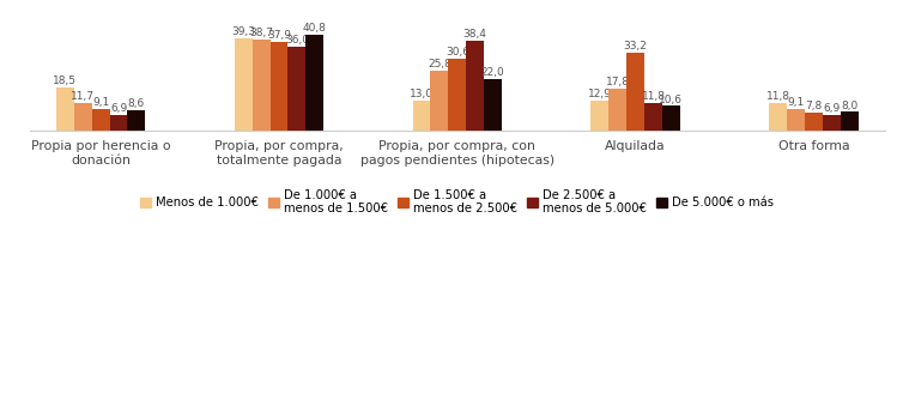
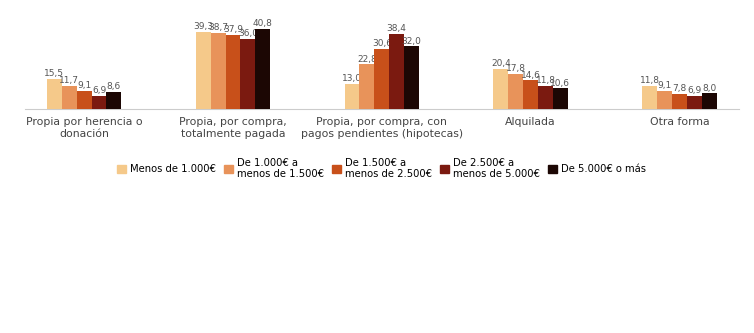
Menos de 1.000€/Propia por herencia o donación: 18,5 -> 15,5
De 1.000€ a menos de 1.500€/Propia, por compra, con pagos pendientes (hipotecas): 25,8 -> 22,8
De 5.000€ o más/Propia, por compra, con pagos pendientes (hipotecas): 22,0 -> 32,0
Menos de 1.000€/Alquilada: 12,9 -> 20,4
De 1.500€ a menos de 2.500€/Alquilada: 33,2 -> 14,6
